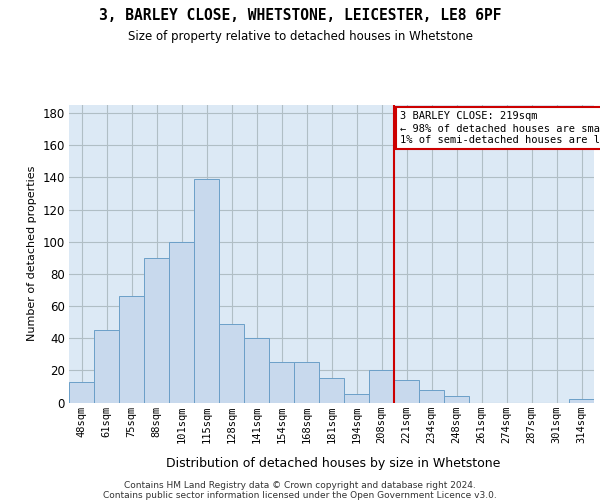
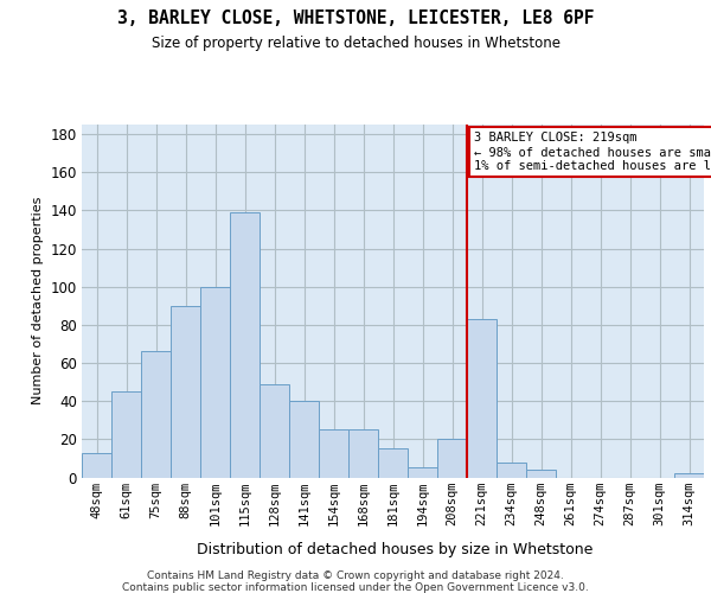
221sqm: 14 -> 83
